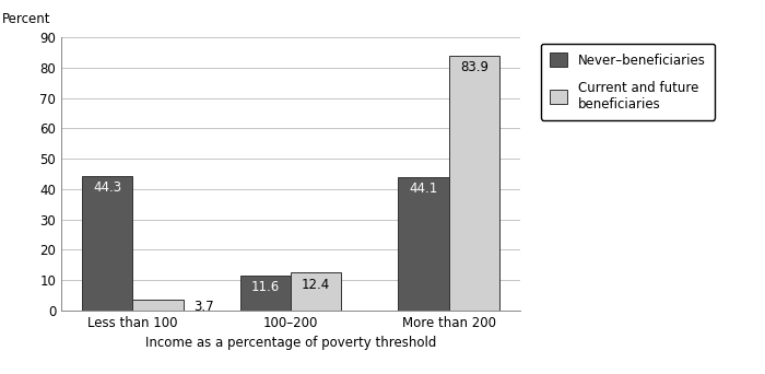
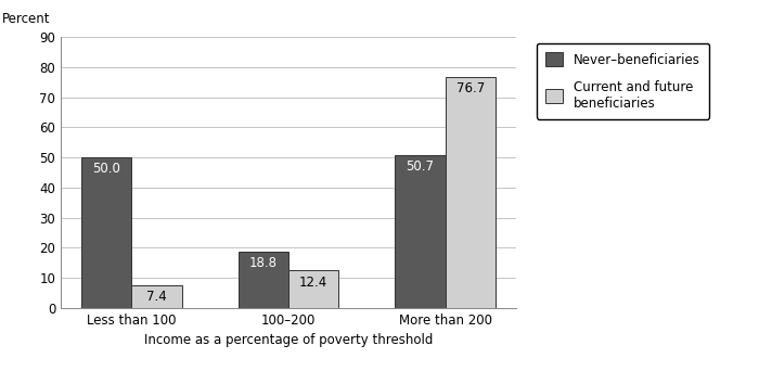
Never–beneficiaries/Less than 100: 44.3 -> 50.0
Current and future beneficiaries/Less than 100: 3.7 -> 7.4
Never–beneficiaries/100–200: 11.6 -> 18.8
Never–beneficiaries/More than 200: 44.1 -> 50.7
Current and future beneficiaries/More than 200: 83.9 -> 76.7
